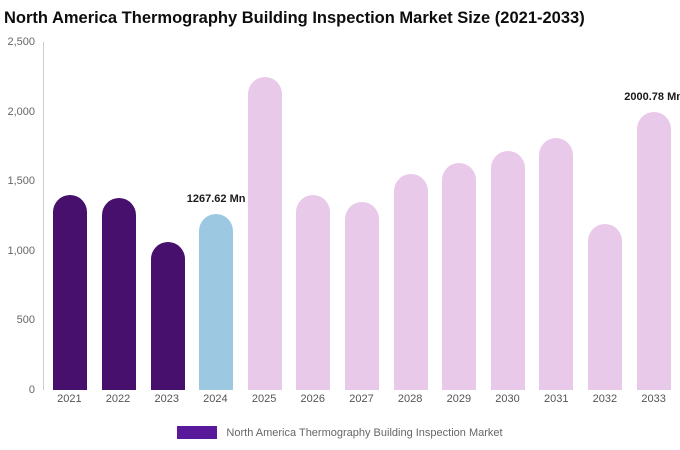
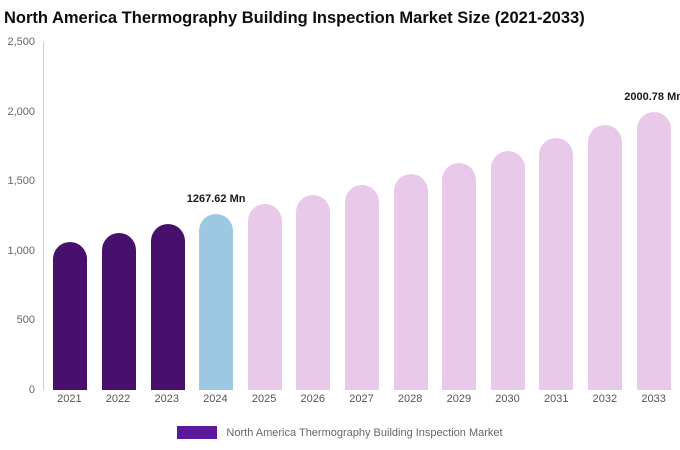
2021: 1400 -> 1060
2022: 1380 -> 1120
2023: 1060 -> 1190
2025: 2250 -> 1330
2027: 1350 -> 1480
2032: 1190 -> 1900
